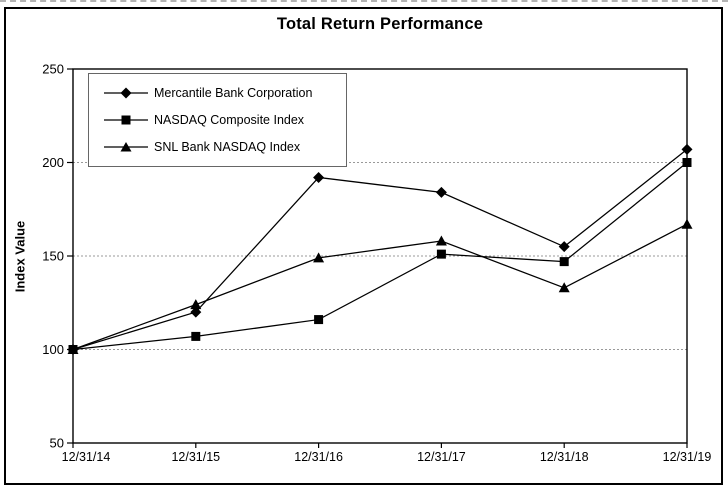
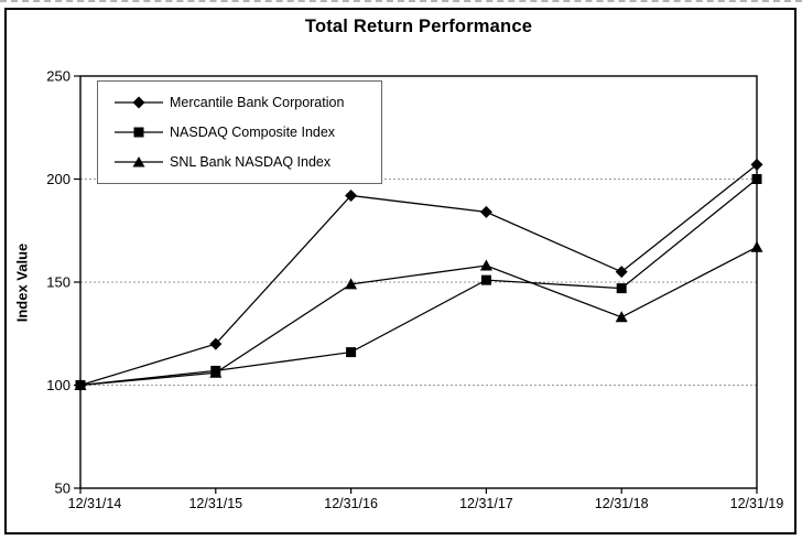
SNL Bank NASDAQ Index/12/31/15: 124 -> 106
